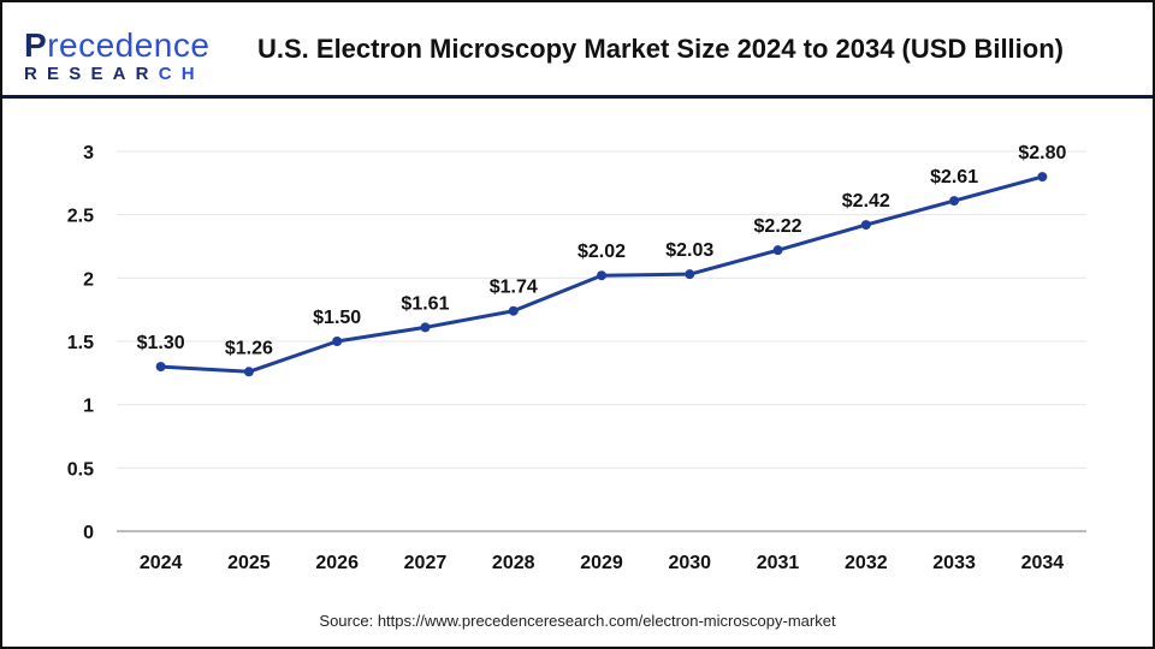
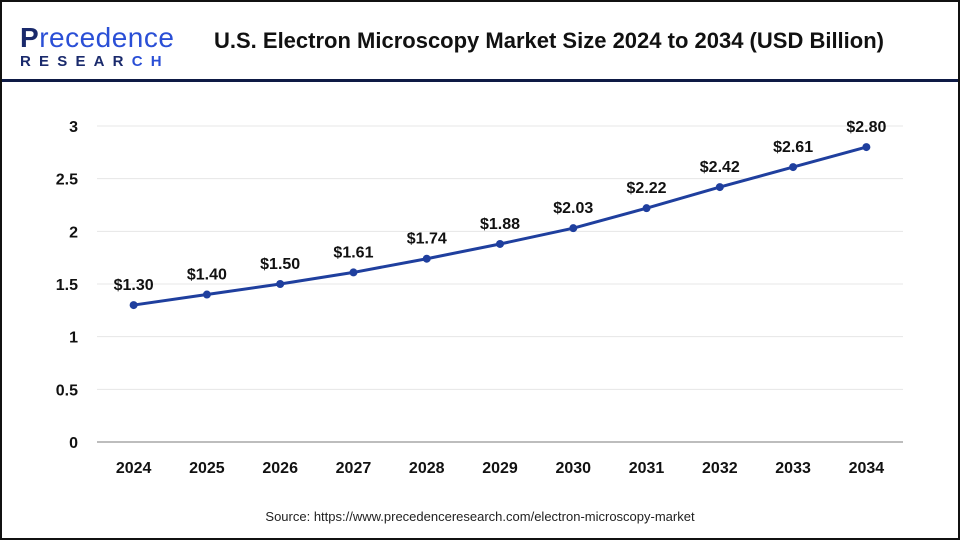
2025: $1.26 -> $1.40
2029: $2.02 -> $1.88
